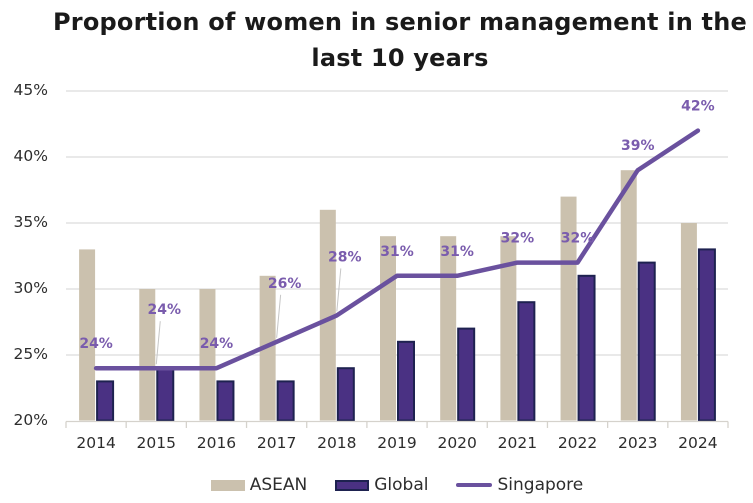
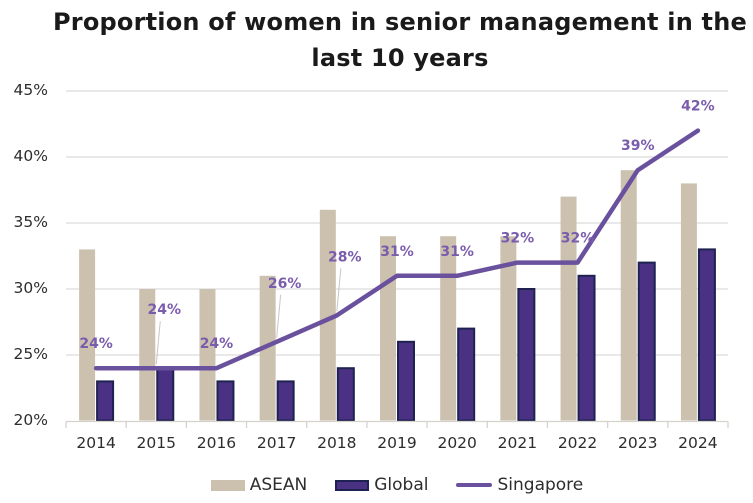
Global/2021: 29% -> 30%
ASEAN/2024: 35% -> 38%
